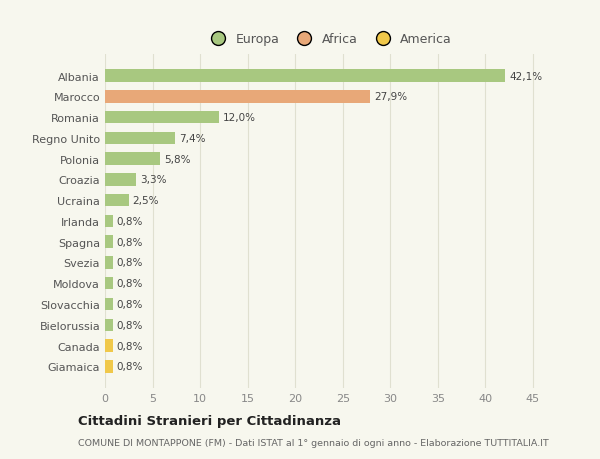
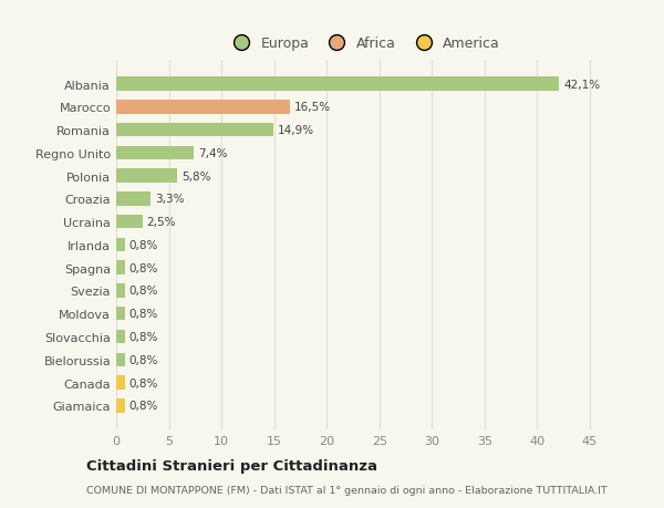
Marocco: 27,9% -> 16,5%
Romania: 12,0% -> 14,9%
